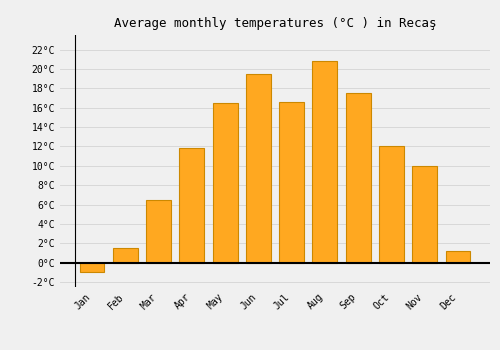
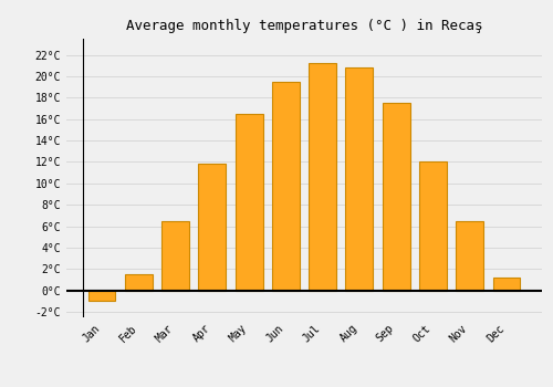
Jul: 16.6°C -> 21.2°C
Nov: 10.0°C -> 6.5°C
